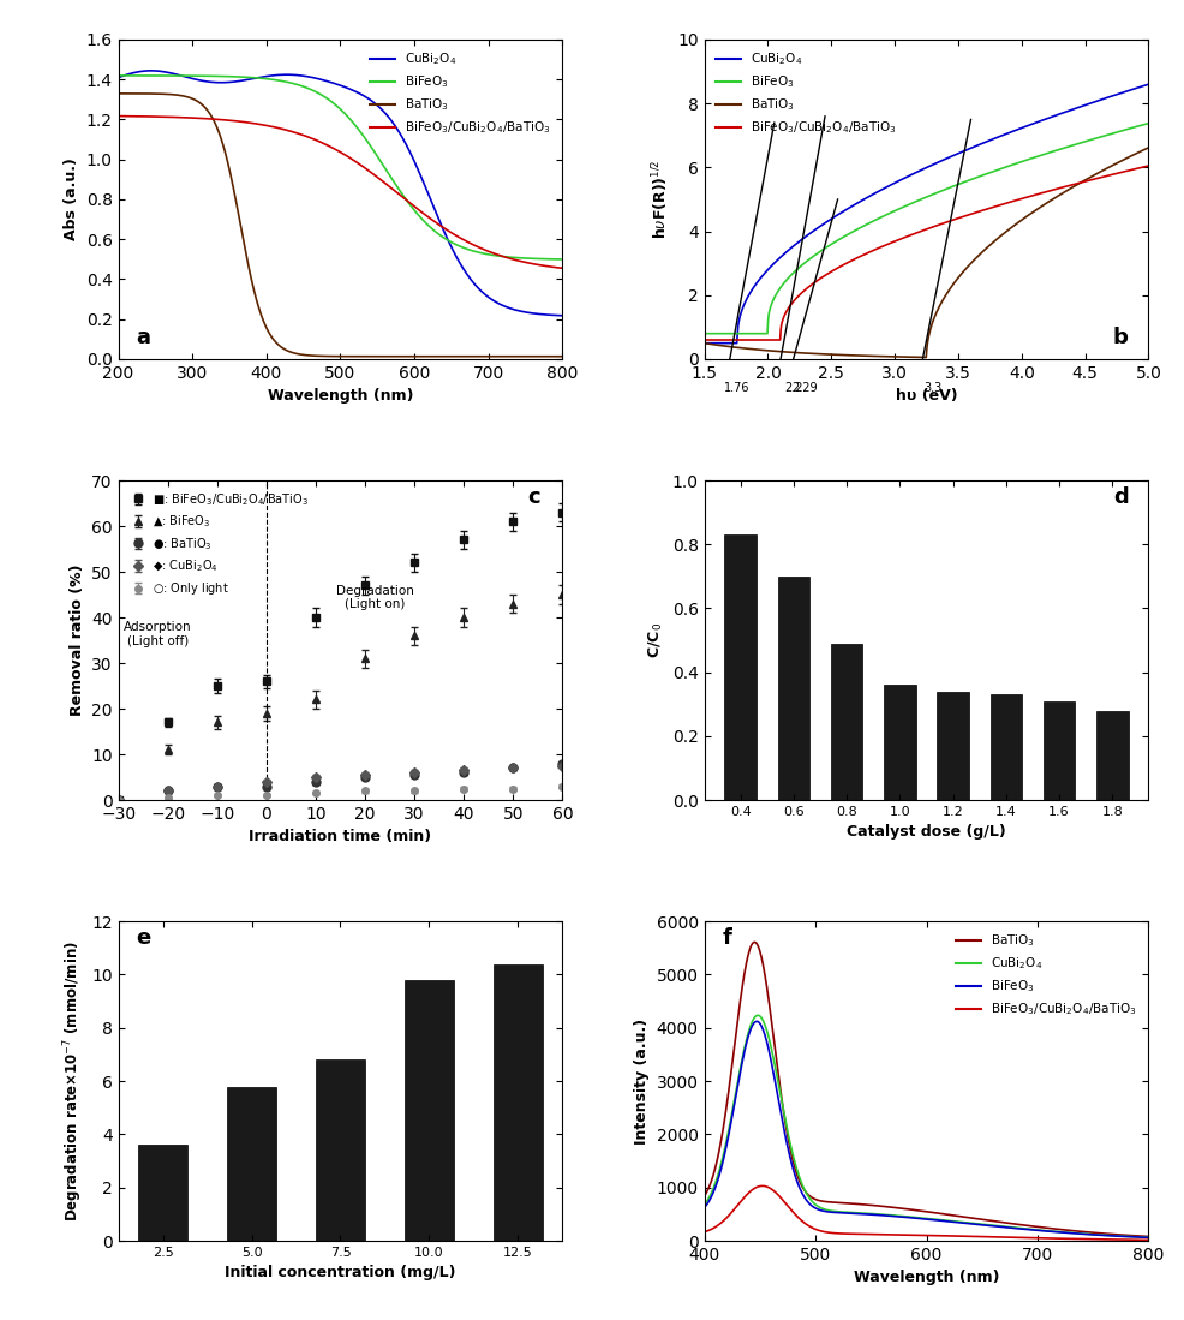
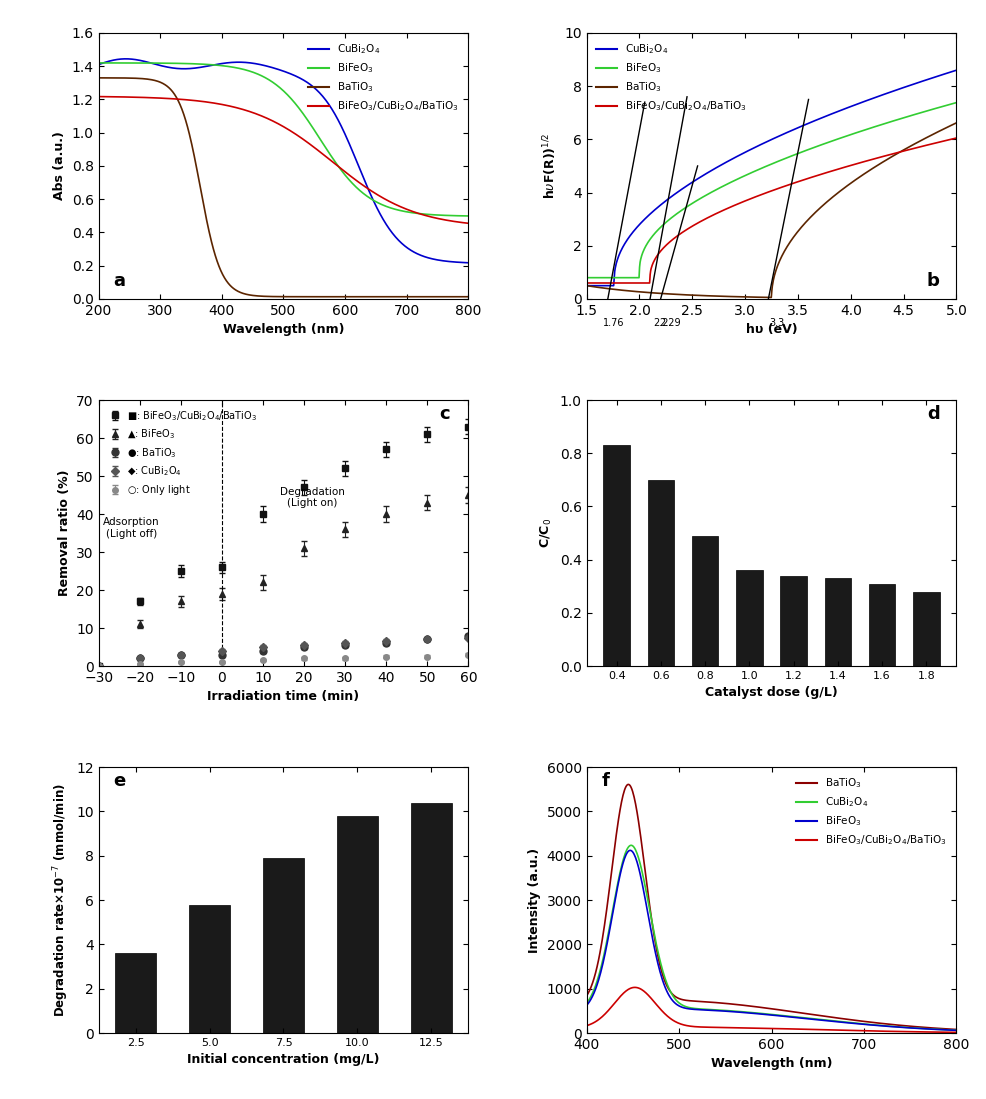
7.5: 6.8 -> 7.9
